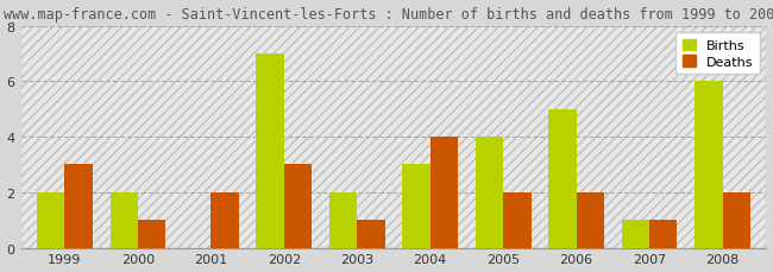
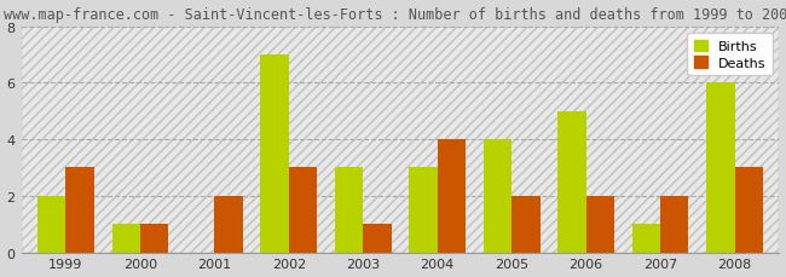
Births/2000: 2 -> 1
Births/2003: 2 -> 3
Deaths/2007: 1 -> 2
Deaths/2008: 2 -> 3
